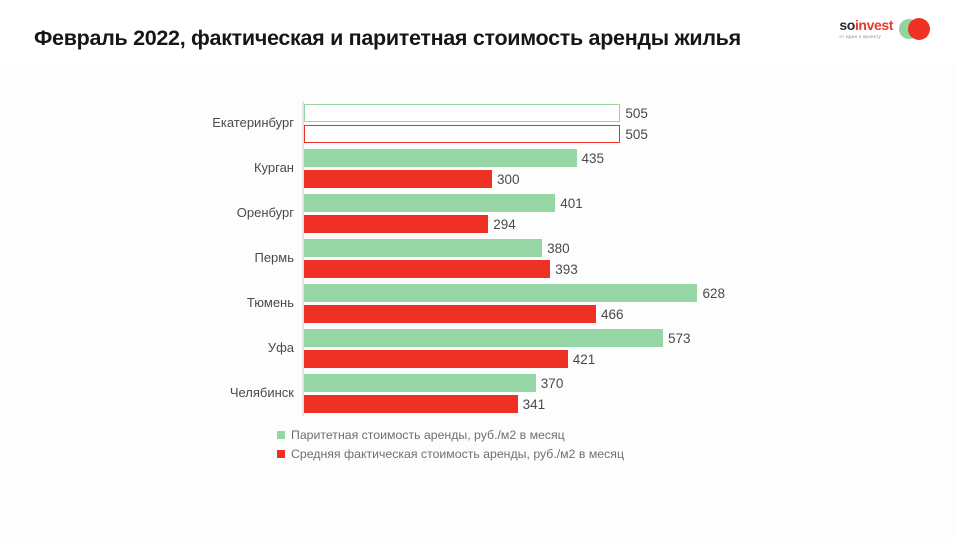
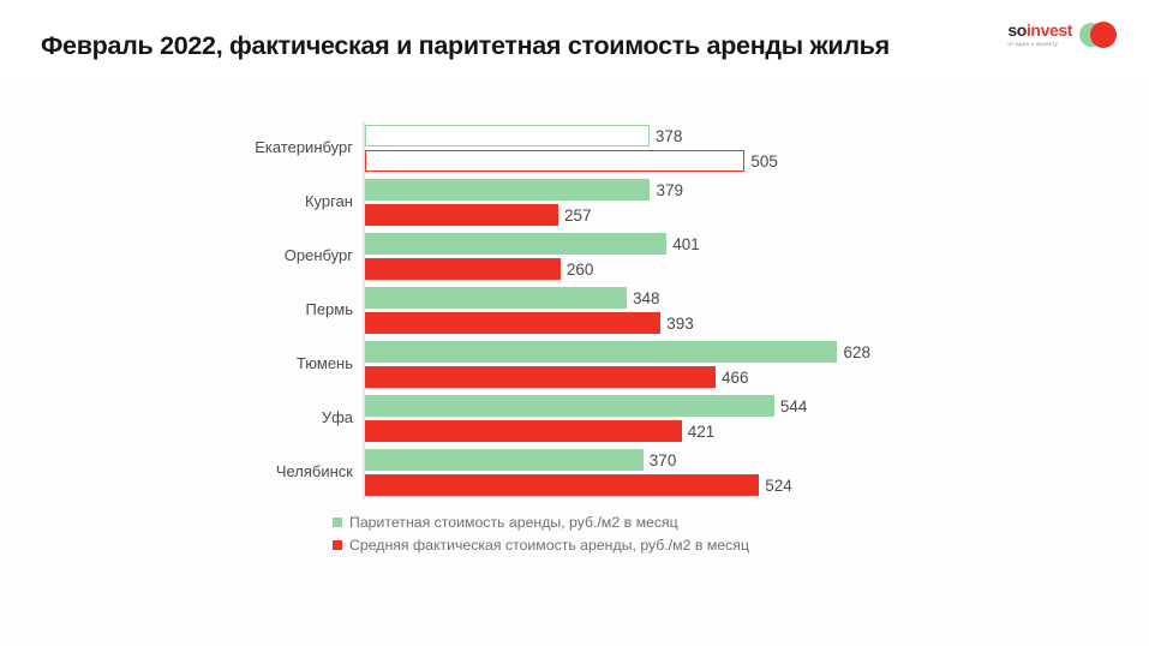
Паритетная стоимость аренды, руб./м2 в месяц/Екатеринбург: 505 -> 378
Паритетная стоимость аренды, руб./м2 в месяц/Курган: 435 -> 379
Средняя фактическая стоимость аренды, руб./м2 в месяц/Курган: 300 -> 257
Средняя фактическая стоимость аренды, руб./м2 в месяц/Оренбург: 294 -> 260
Паритетная стоимость аренды, руб./м2 в месяц/Пермь: 380 -> 348
Паритетная стоимость аренды, руб./м2 в месяц/Уфа: 573 -> 544
Средняя фактическая стоимость аренды, руб./м2 в месяц/Челябинск: 341 -> 524
